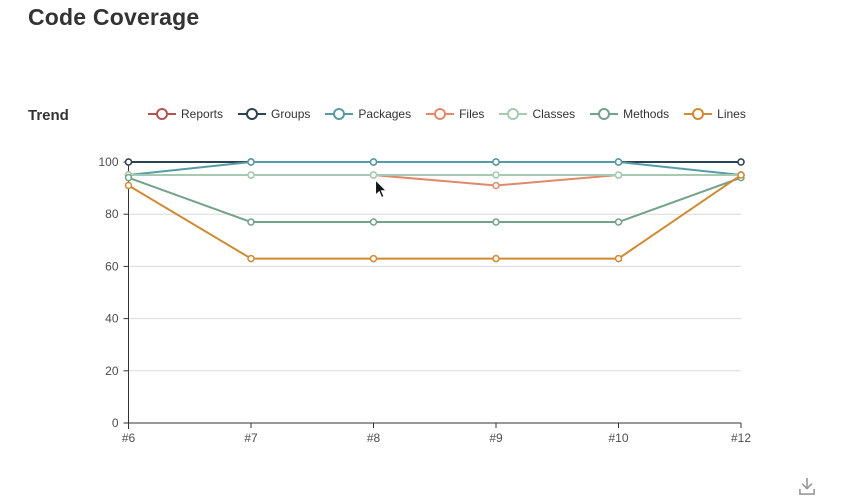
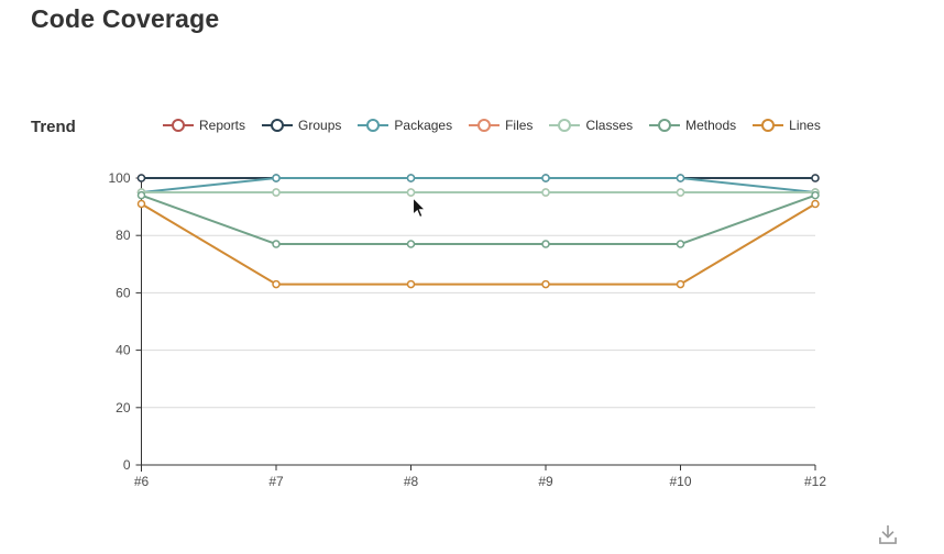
Files/#9: 91 -> 95
Lines/#12: 95 -> 91
